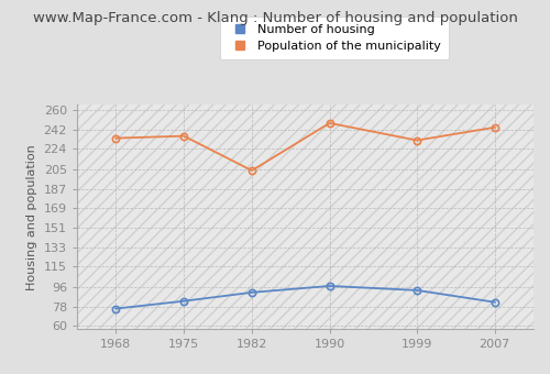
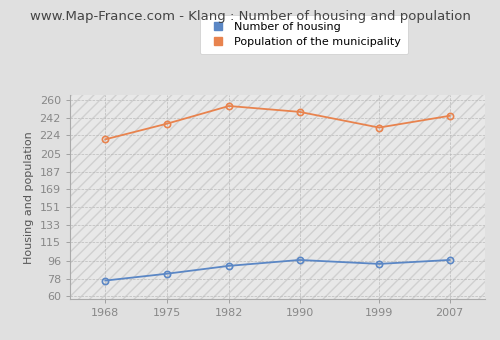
Population of the municipality/1968: 234 -> 220
Population of the municipality/1982: 204 -> 254
Number of housing/2007: 82 -> 97
